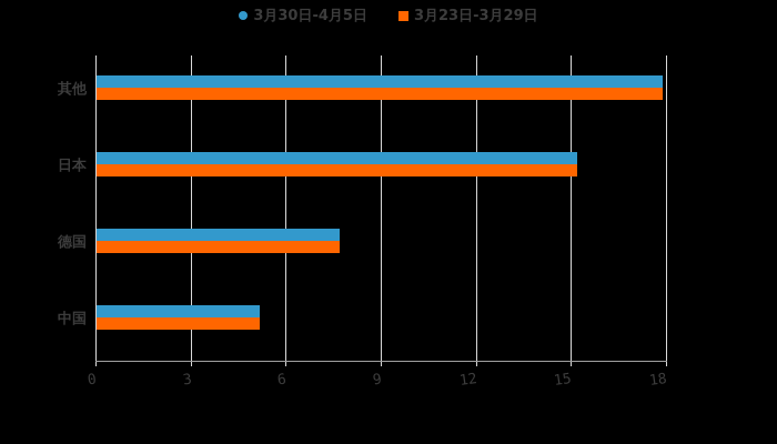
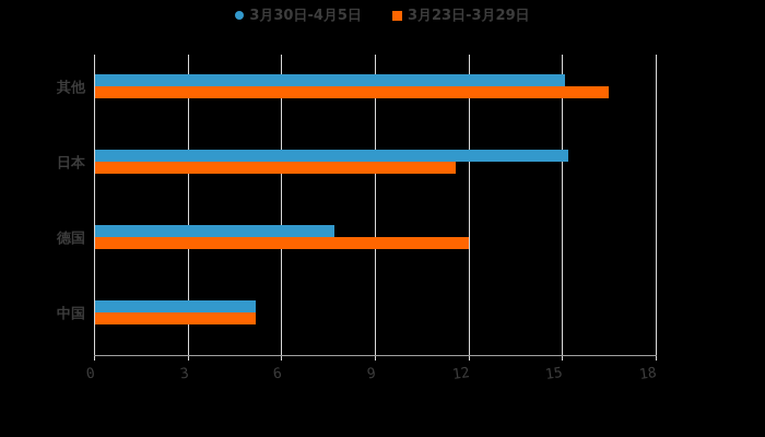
3月30日-4月5日/其他: 17.9 -> 15.1
3月23日-3月29日/其他: 17.9 -> 16.5
3月23日-3月29日/日本: 15.2 -> 11.6
3月23日-3月29日/德国: 7.7 -> 12.0
